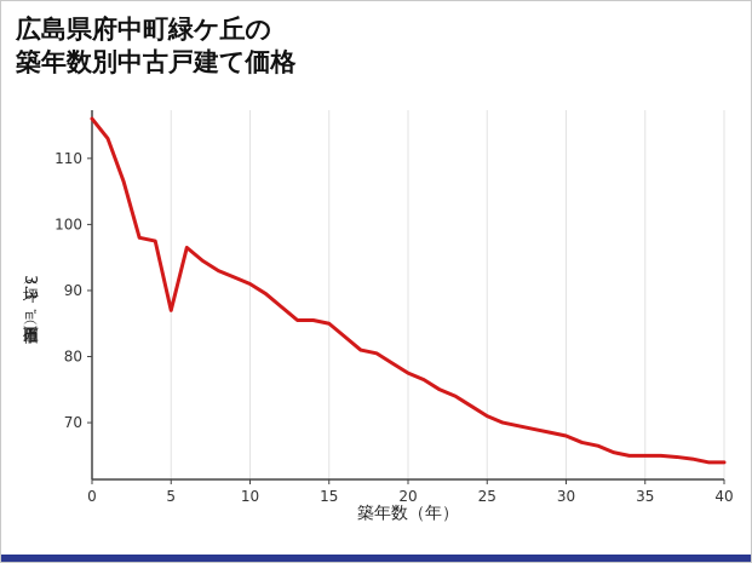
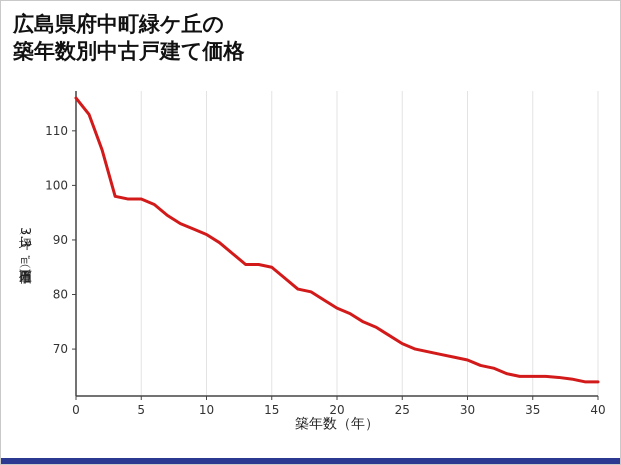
5: 87 -> 98
